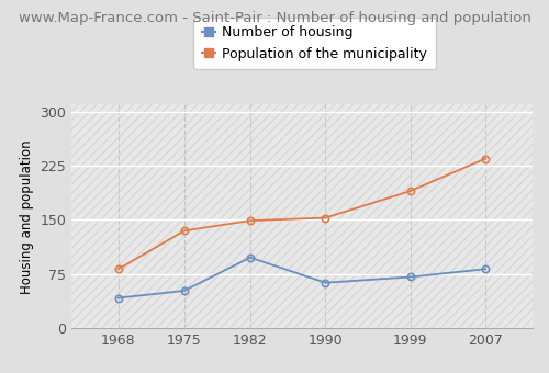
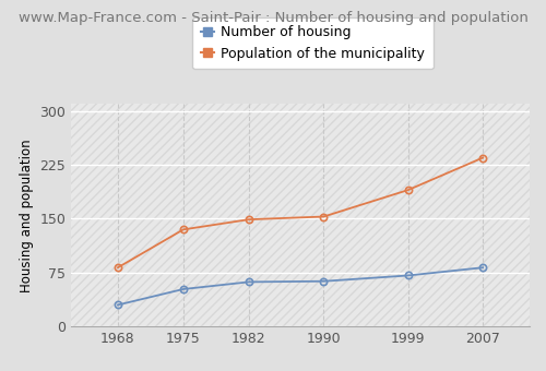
Number of housing/1968: 42 -> 30
Number of housing/1982: 98 -> 62
